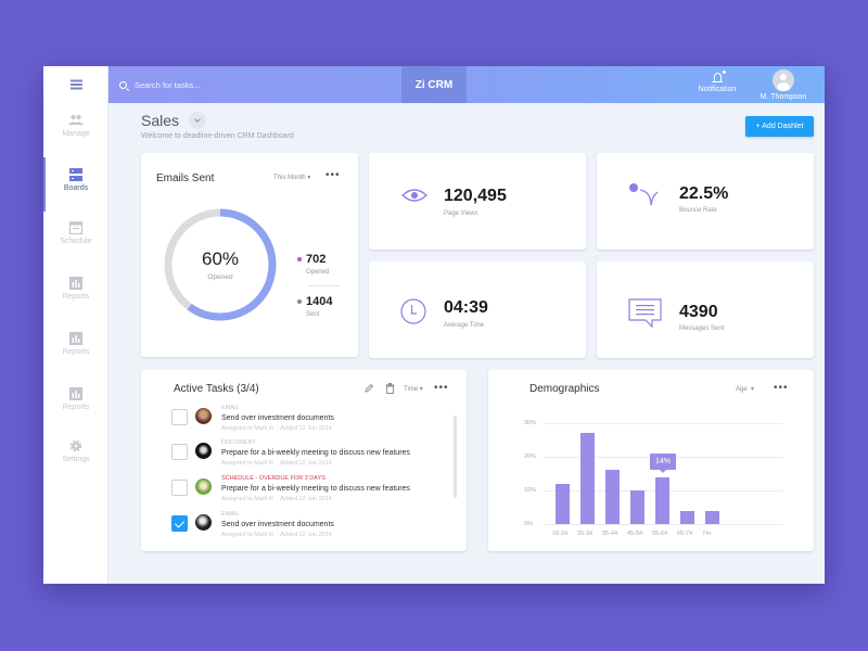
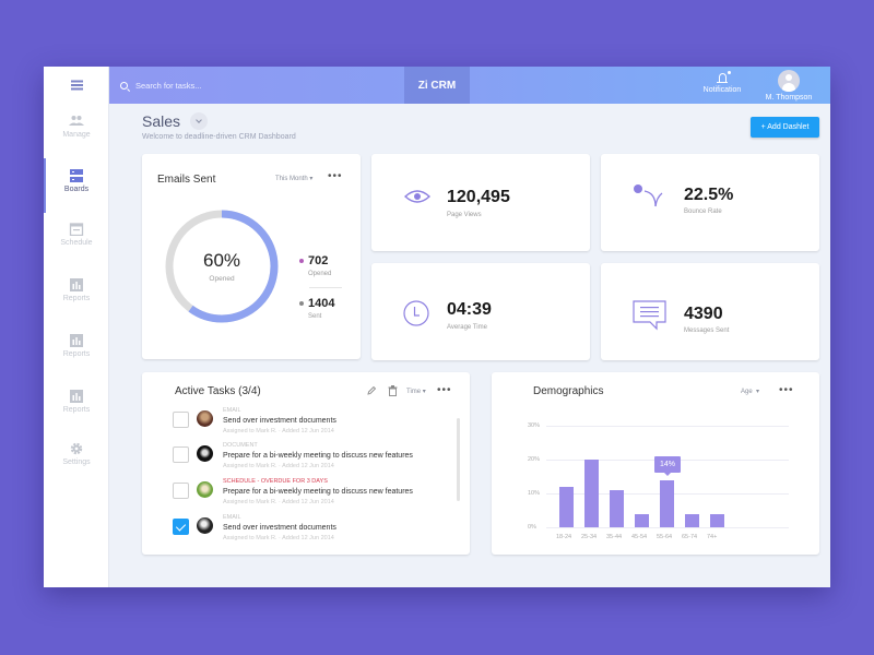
25-34: 27% -> 20%
35-44: 16% -> 11%
45-54: 10% -> 4%
